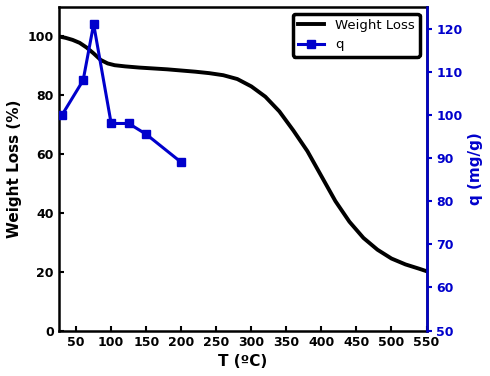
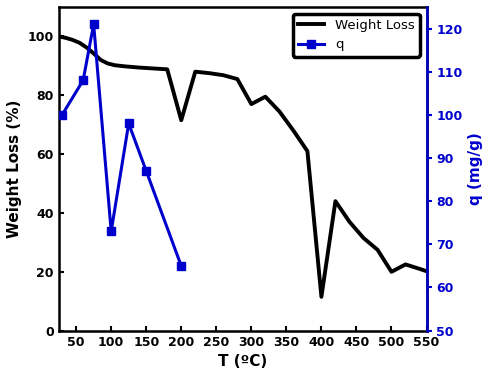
q/100: 98.0 -> 73.0
q/150: 95.5 -> 87.0
Weight Loss/200: 88.4 -> 71.5
q/200: 89.0 -> 65.0
Weight Loss/300: 83.0 -> 77.0
Weight Loss/400: 52.5 -> 11.5
Weight Loss/500: 24.5 -> 20.0
